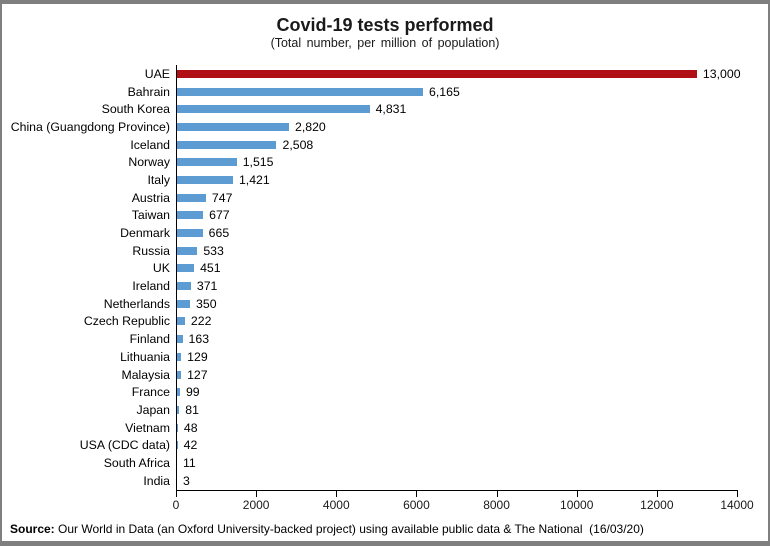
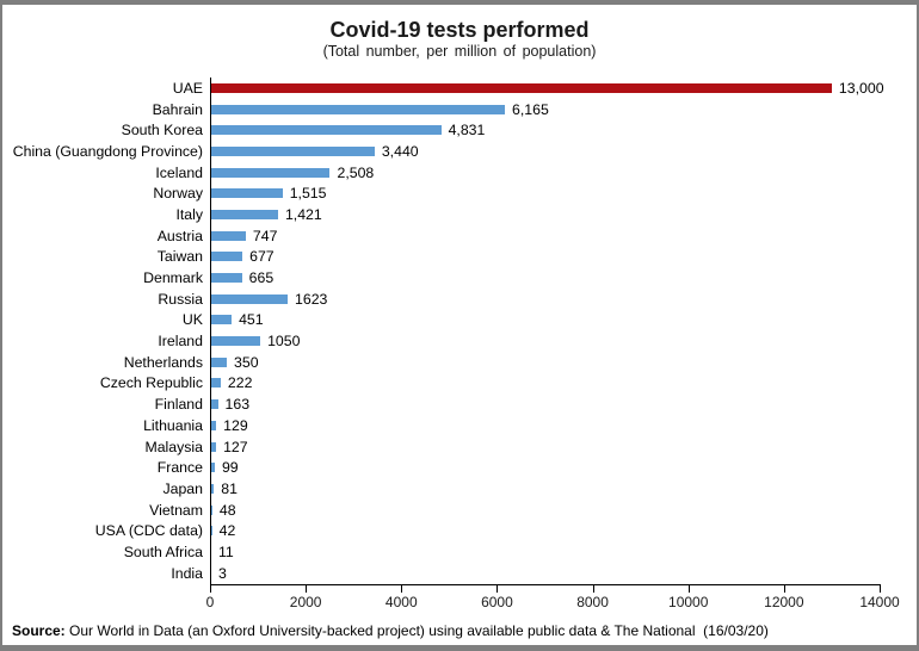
China (Guangdong Province): 2,820 -> 3,440
Russia: 533 -> 1623
Ireland: 371 -> 1050
